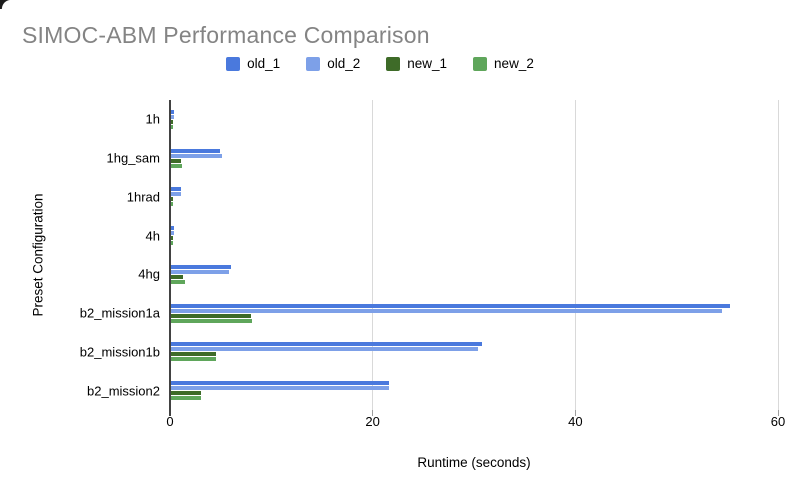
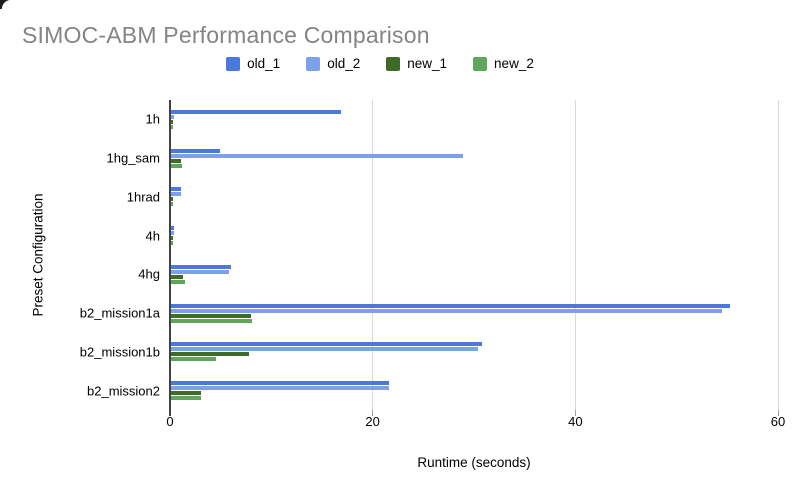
old_1/1h: 0.3 -> 16.8
old_2/1hg_sam: 5.0 -> 28.8
new_1/b2_mission1b: 4.4 -> 7.7
